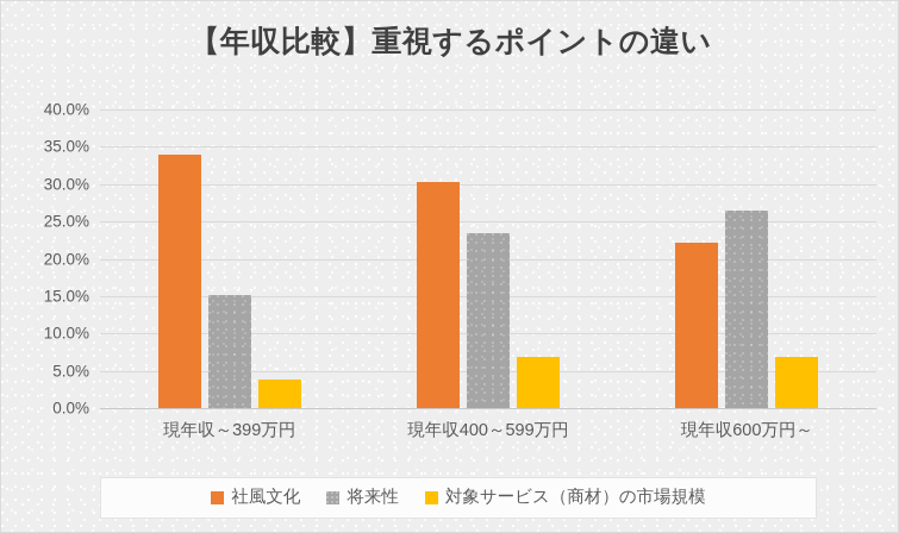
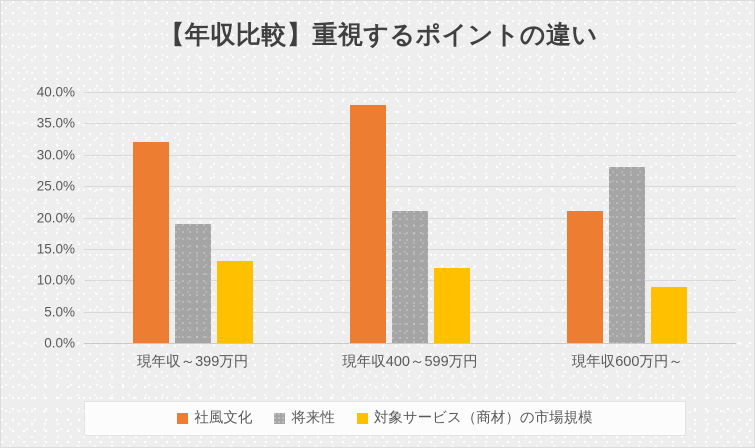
社風文化/現年収～399万円: 34% -> 32%
将来性/現年収～399万円: 15% -> 19%
対象サービス（商材）の市場規模/現年収～399万円: 4% -> 13%
社風文化/現年収400～599万円: 30% -> 38%
将来性/現年収400～599万円: 24% -> 21%
対象サービス（商材）の市場規模/現年収400～599万円: 7% -> 12%
社風文化/現年収600万円～: 22% -> 21%
将来性/現年収600万円～: 26% -> 28%
対象サービス（商材）の市場規模/現年収600万円～: 7% -> 9%
